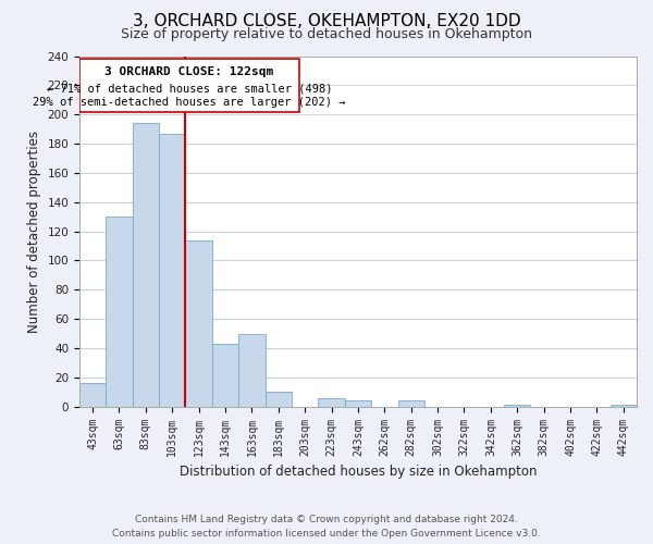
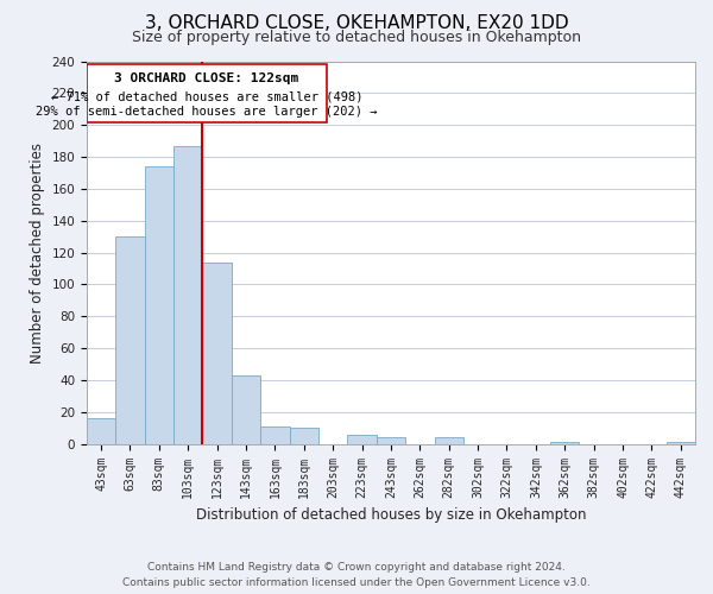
83sqm: 194 -> 174
163sqm: 50 -> 11
